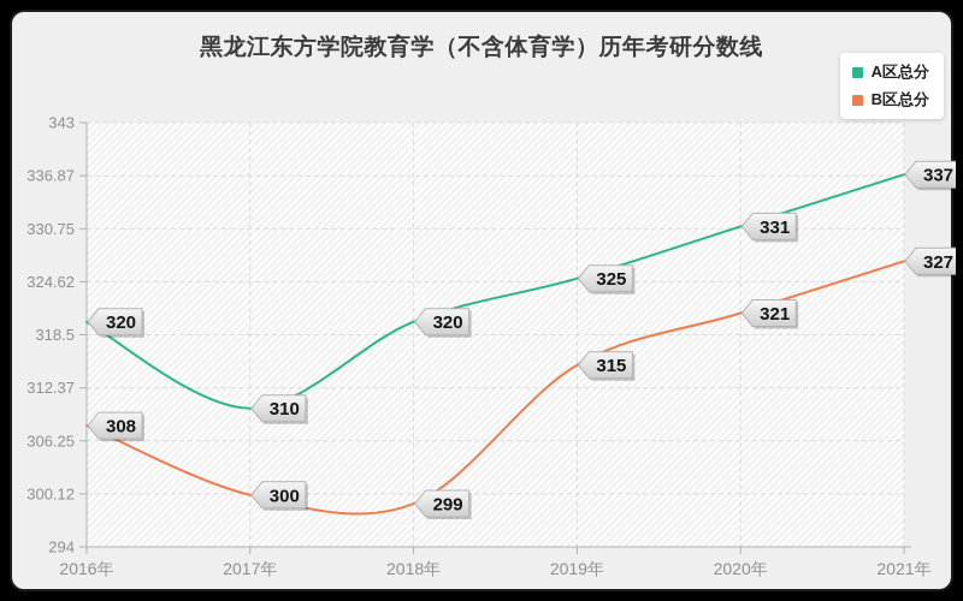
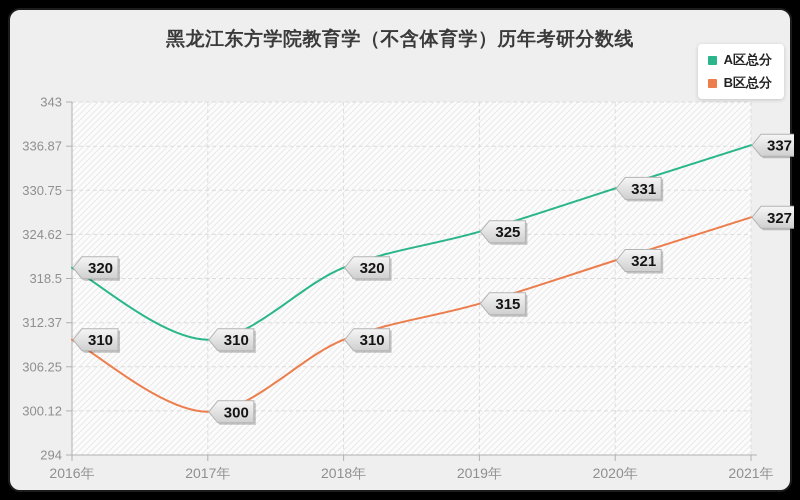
B区总分/2016年: 308 -> 310
B区总分/2018年: 299 -> 310
